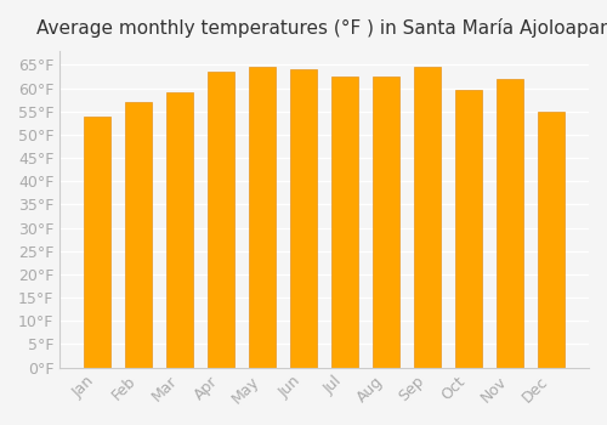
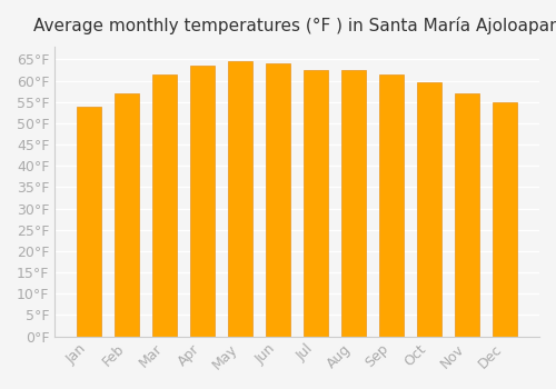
Mar: 59.0°F -> 61.5°F
Sep: 64.5°F -> 61.5°F
Nov: 62.0°F -> 57.0°F
